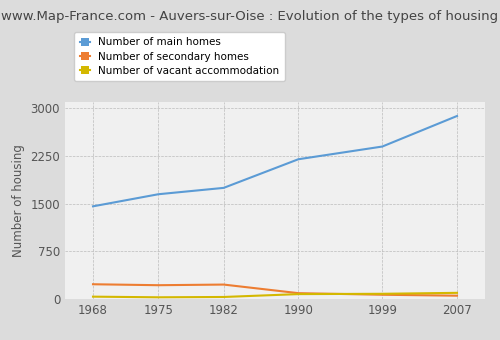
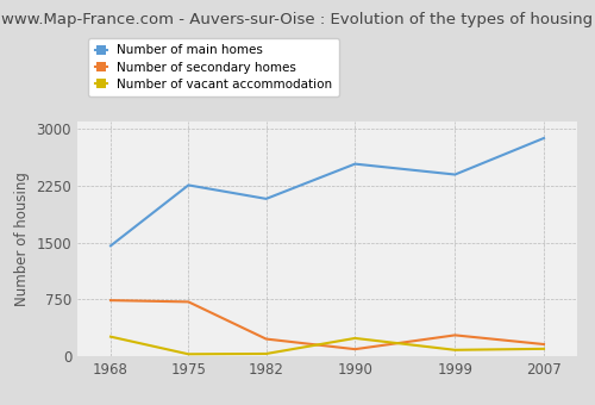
Number of secondary homes/1968: 240 -> 740
Number of vacant accommodation/1968: 40 -> 260
Number of main homes/1975: 1650 -> 2260
Number of secondary homes/1975: 220 -> 720
Number of main homes/1982: 1750 -> 2080
Number of main homes/1990: 2200 -> 2540
Number of vacant accommodation/1990: 80 -> 240
Number of secondary homes/1999: 70 -> 280
Number of secondary homes/2007: 60 -> 160
